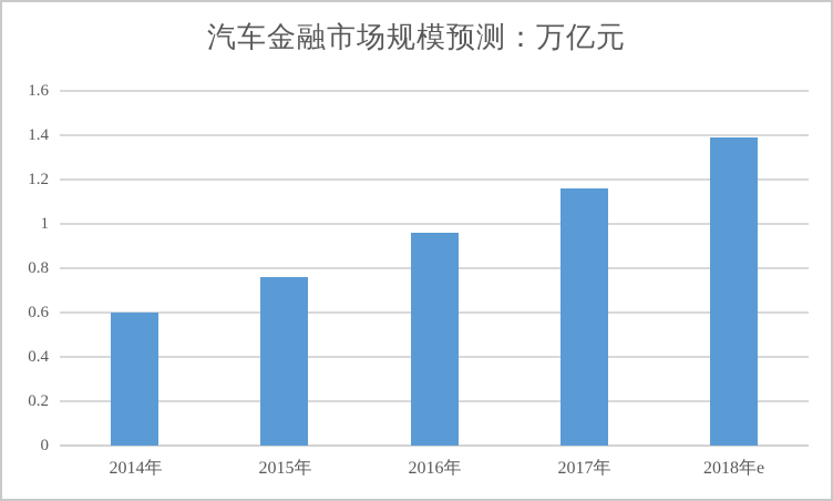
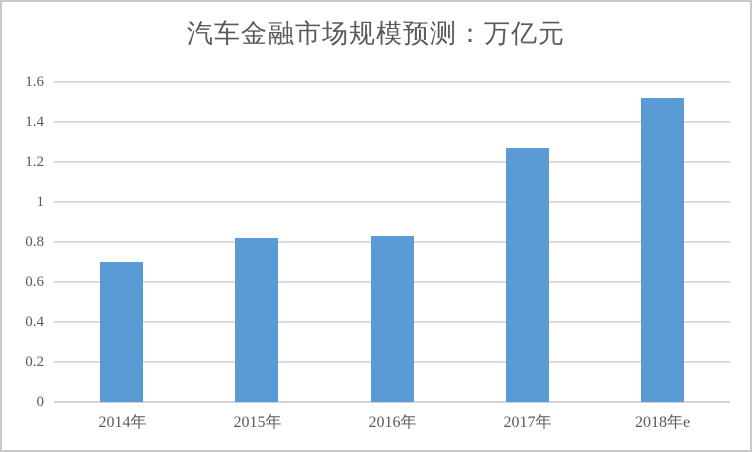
2014年: 0.60 -> 0.70
2015年: 0.76 -> 0.82
2016年: 0.96 -> 0.83
2017年: 1.16 -> 1.27
2018年e: 1.39 -> 1.52
